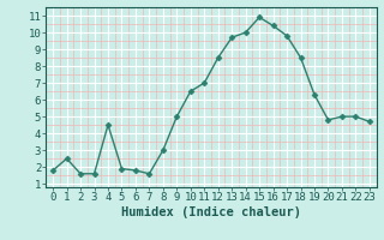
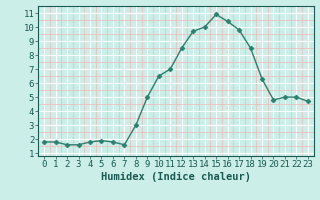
1: 2.5 -> 1.8
4: 4.5 -> 1.8
